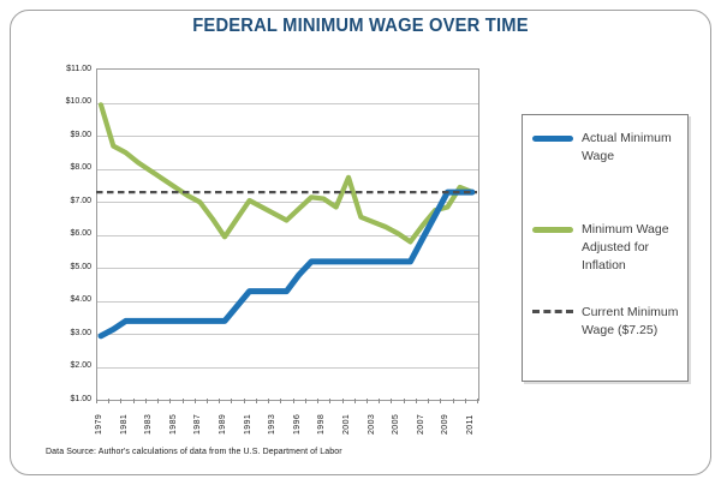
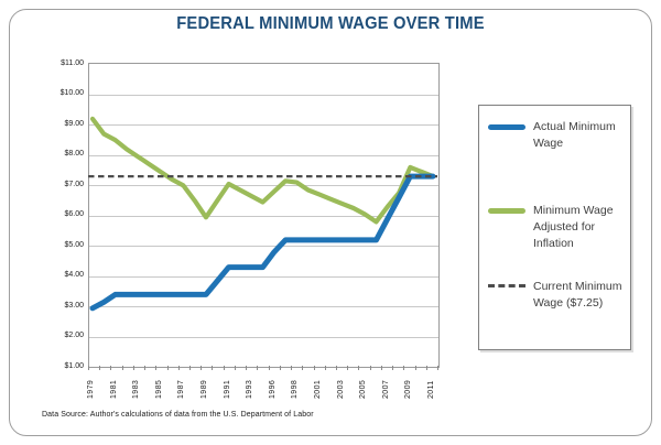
Minimum Wage Adjusted for Inflation/1979: $9.9 -> $9.2
Minimum Wage Adjusted for Inflation/2001: $7.7 -> $6.7
Minimum Wage Adjusted for Inflation/2009: $6.8 -> $7.5
